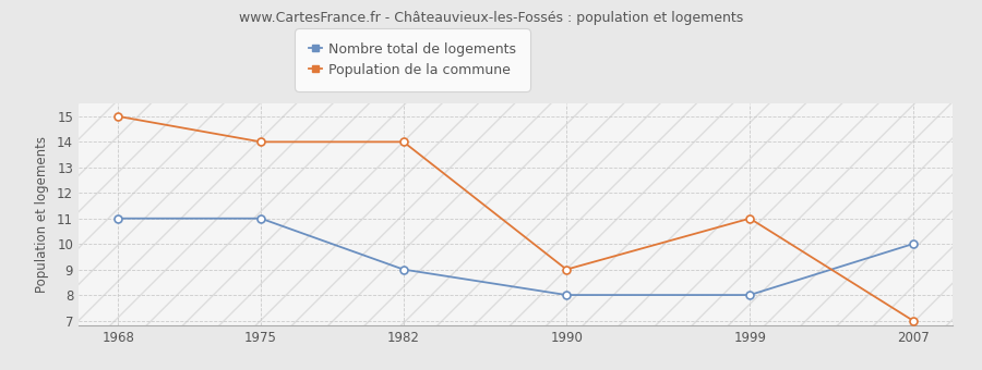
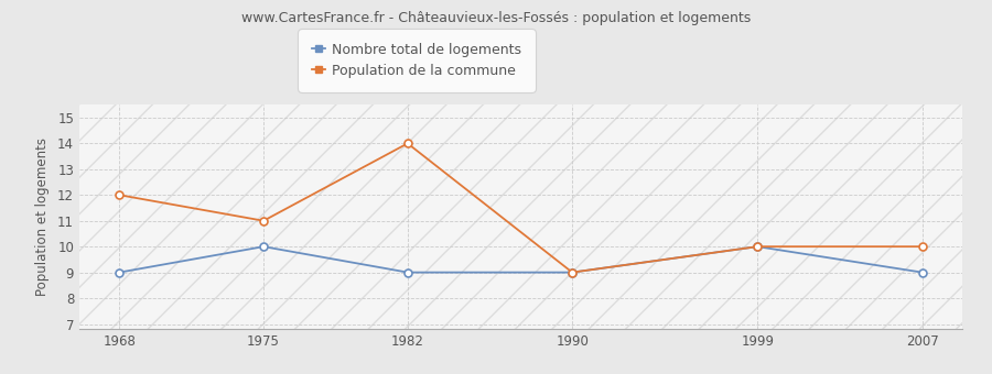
Nombre total de logements/1968: 11 -> 9
Population de la commune/1968: 15 -> 12
Nombre total de logements/1975: 11 -> 10
Population de la commune/1975: 14 -> 11
Nombre total de logements/1990: 8 -> 9
Nombre total de logements/1999: 8 -> 10
Population de la commune/1999: 11 -> 10
Nombre total de logements/2007: 10 -> 9
Population de la commune/2007: 7 -> 10
